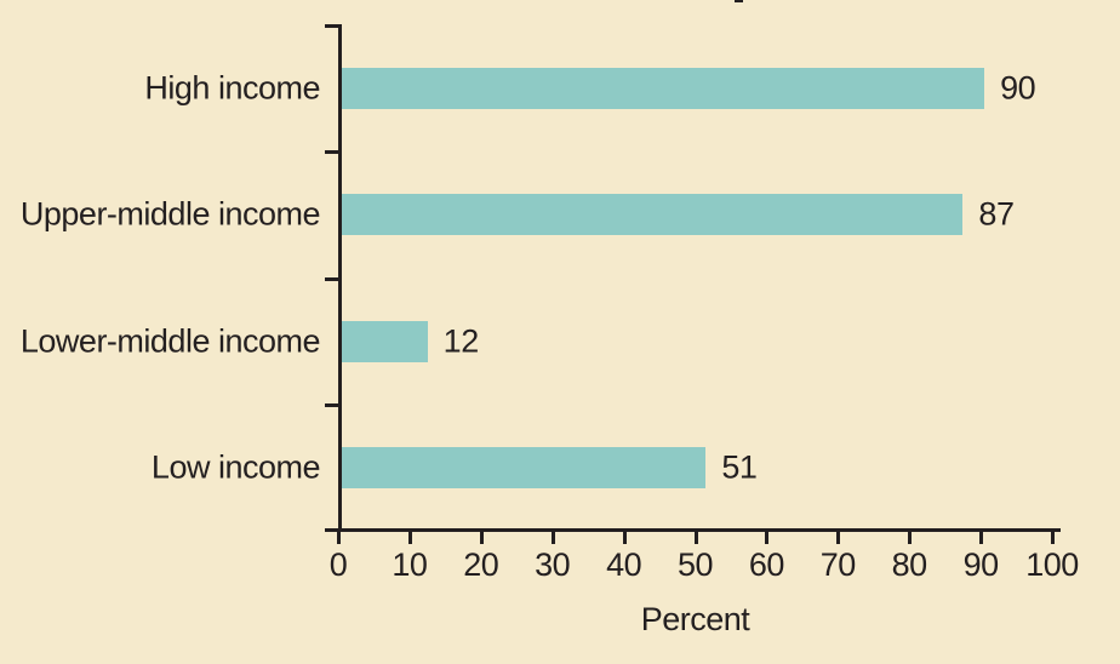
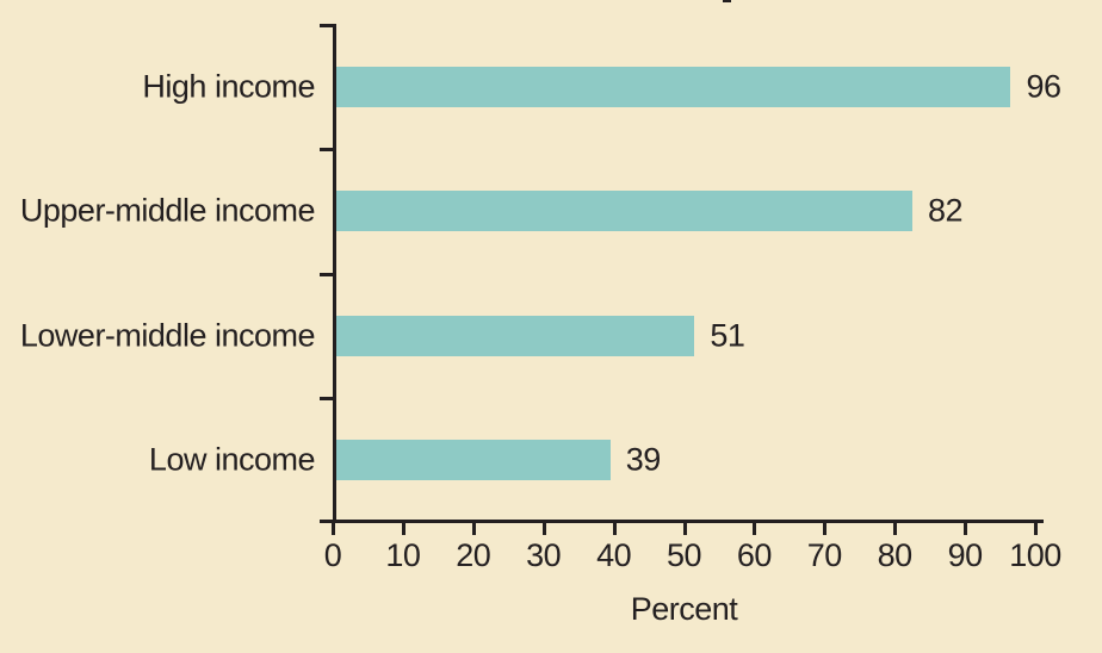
High income: 90 -> 96
Upper-middle income: 87 -> 82
Lower-middle income: 12 -> 51
Low income: 51 -> 39
